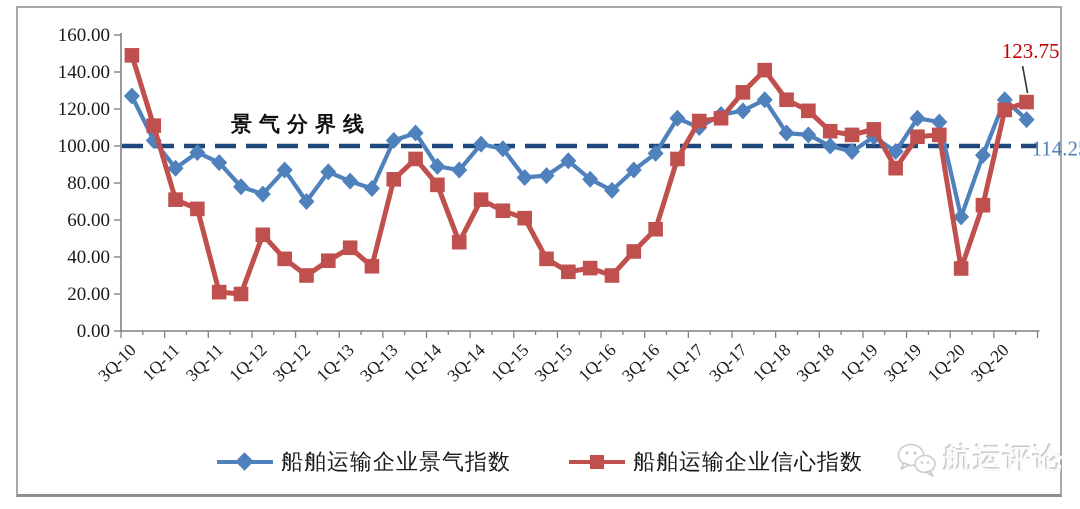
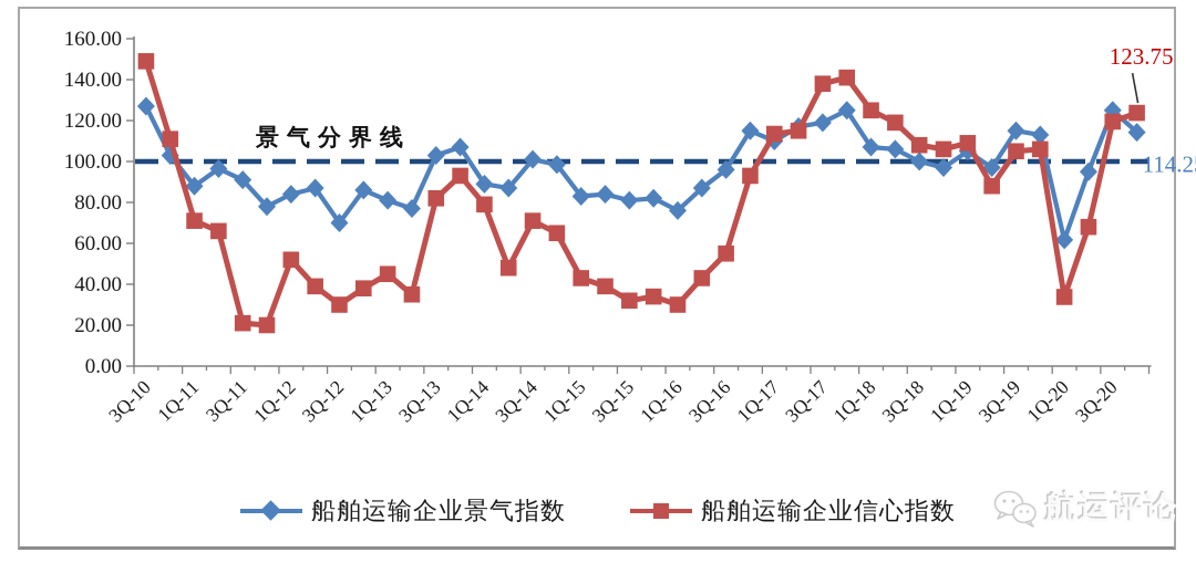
船舶运输企业景气指数/1Q-12: 74 -> 84
船舶运输企业信心指数/1Q-15: 61 -> 43
船舶运输企业景气指数/3Q-15: 92 -> 81
船舶运输企业信心指数/3Q-17: 129 -> 138
